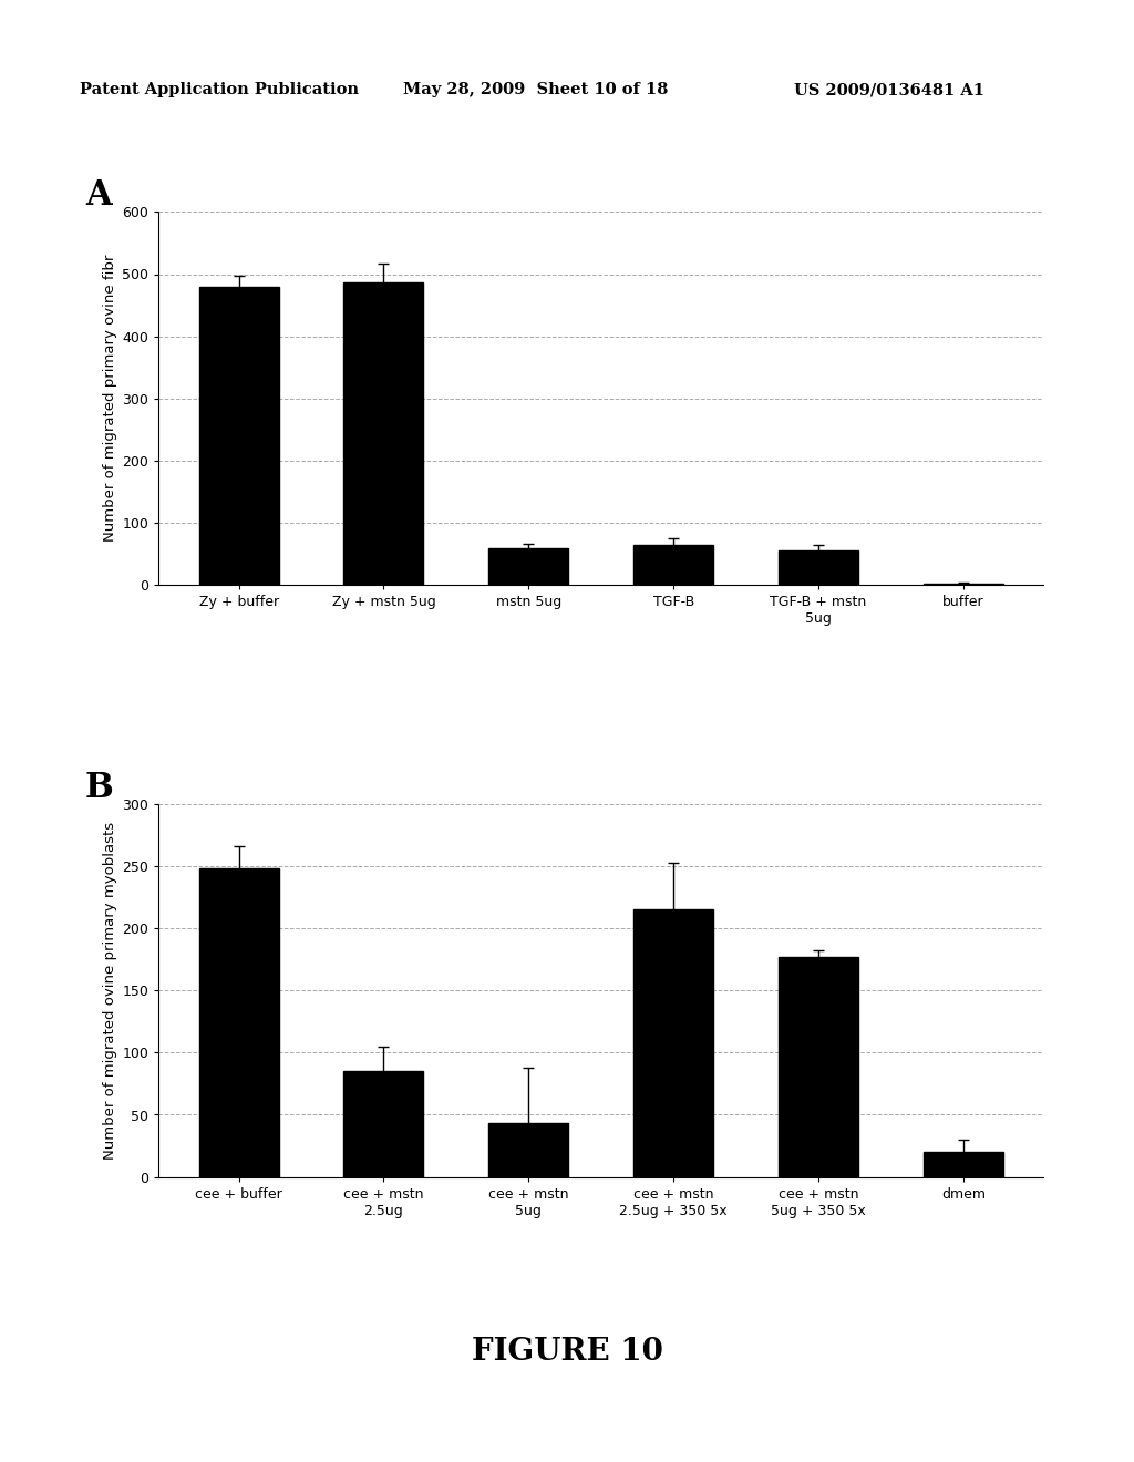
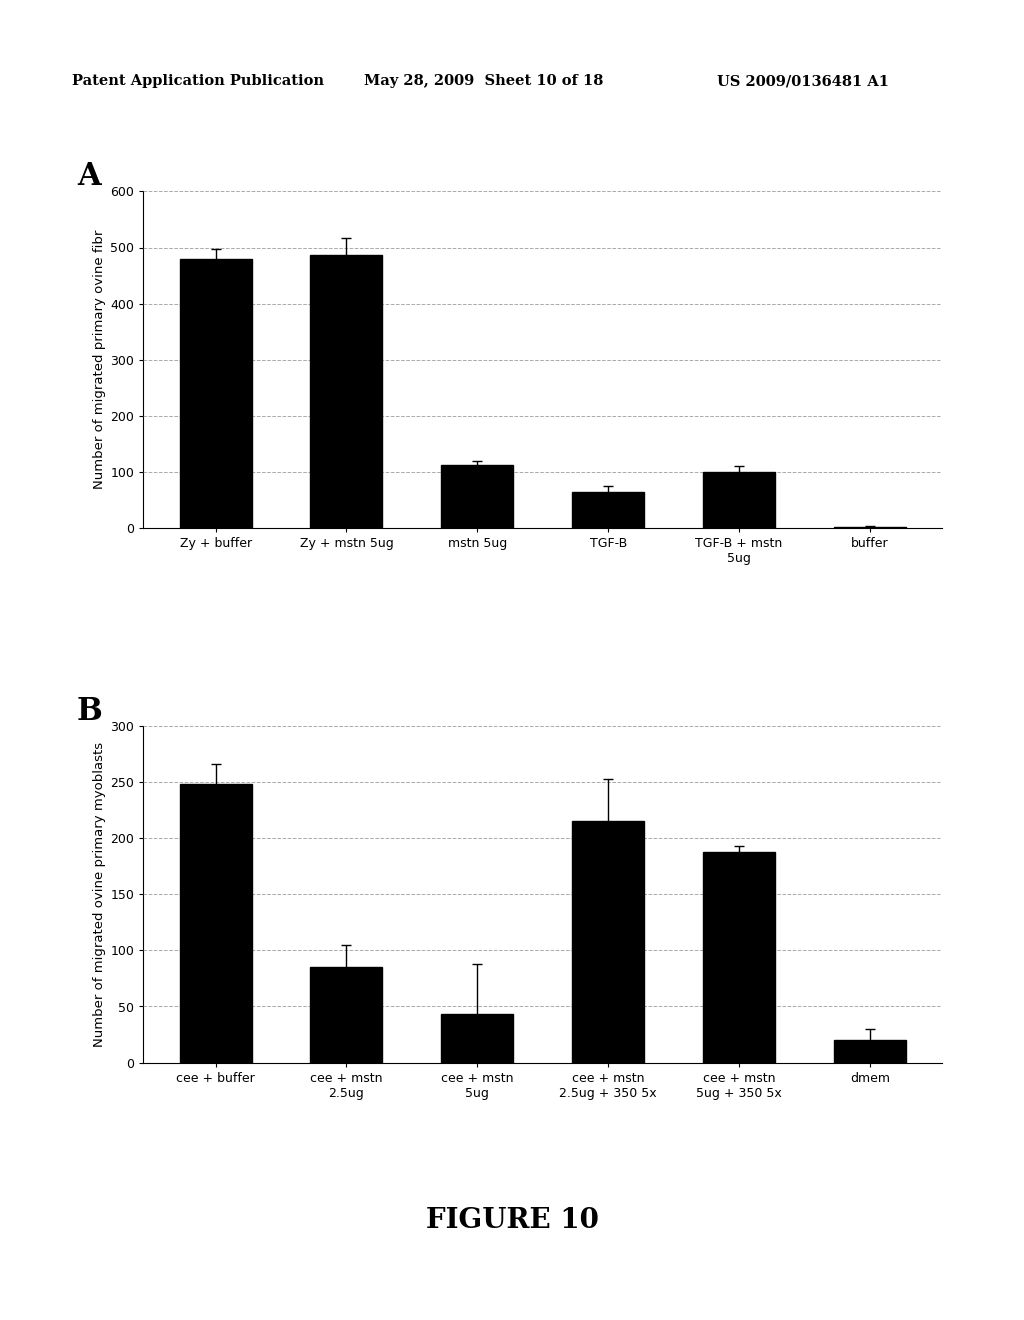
mstn 5ug: 58 -> 112
TGF-B + mstn 5ug: 55 -> 100
cee + mstn 5ug + 350 5x: 177 -> 188
